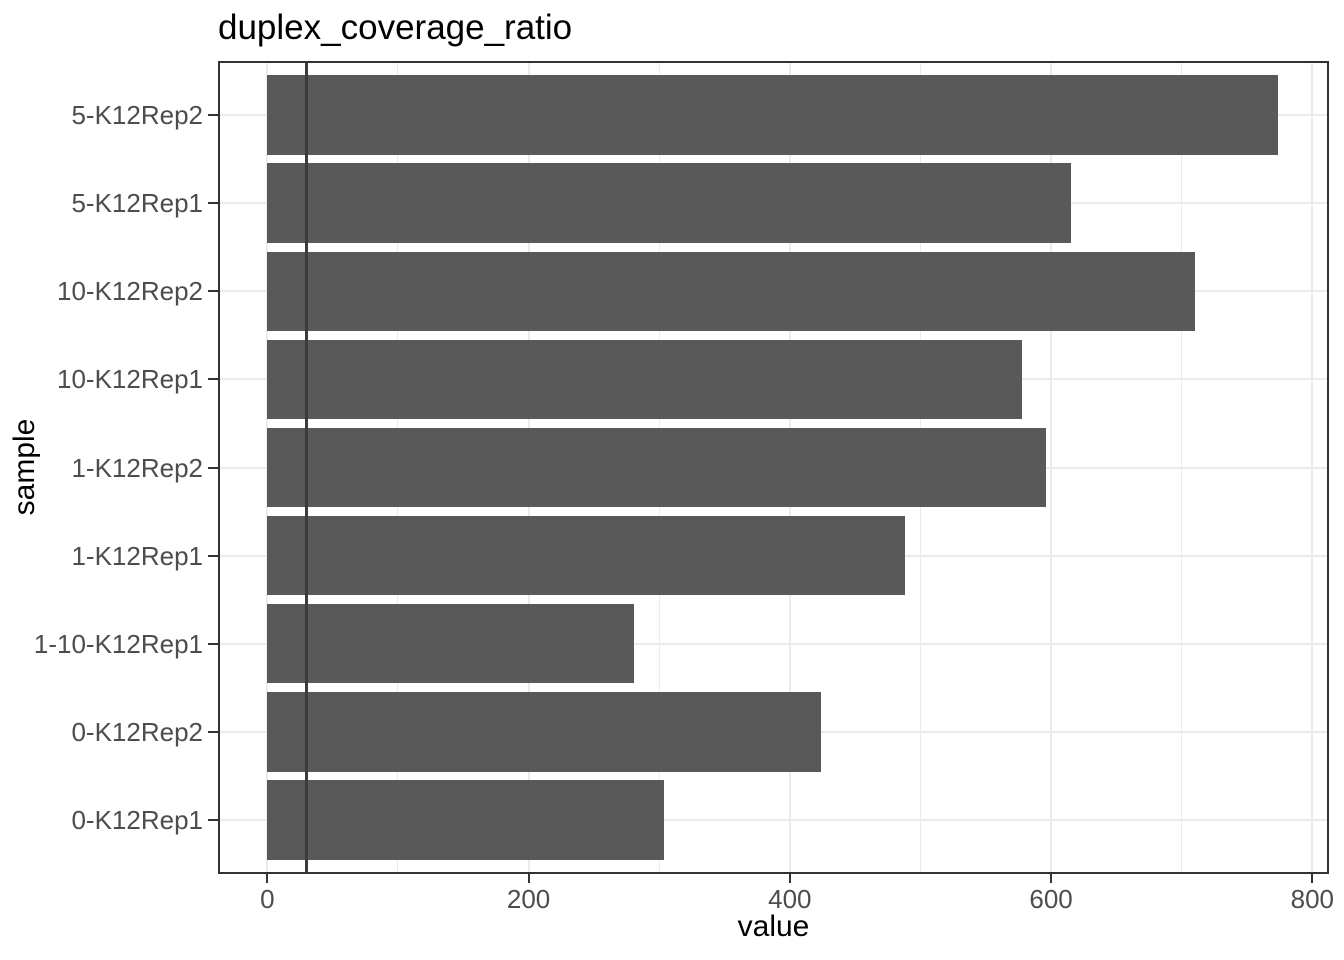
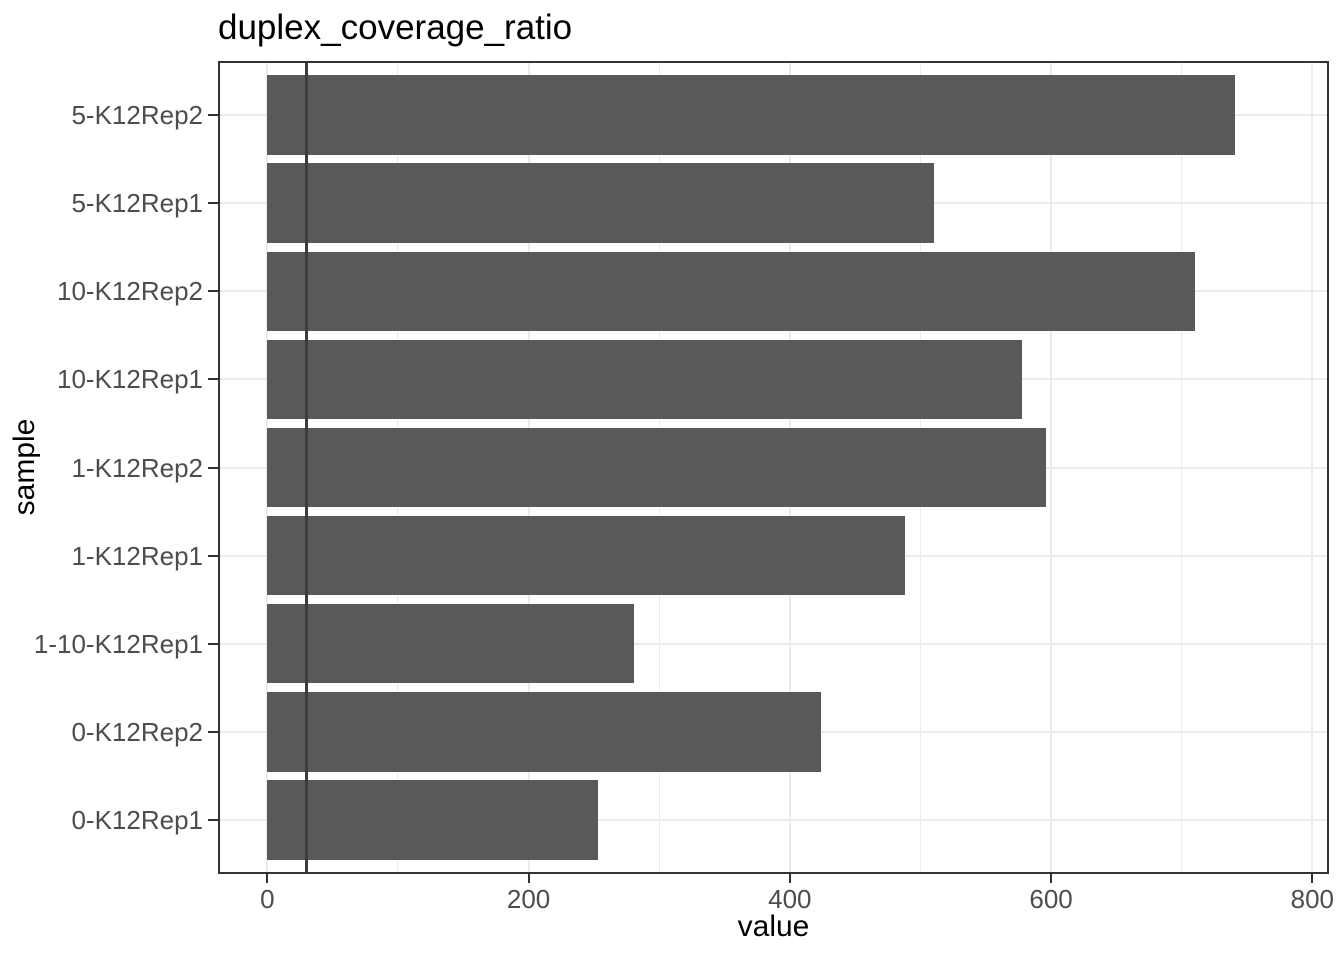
5-K12Rep2: 774 -> 741
5-K12Rep1: 615 -> 510
0-K12Rep1: 304 -> 253
